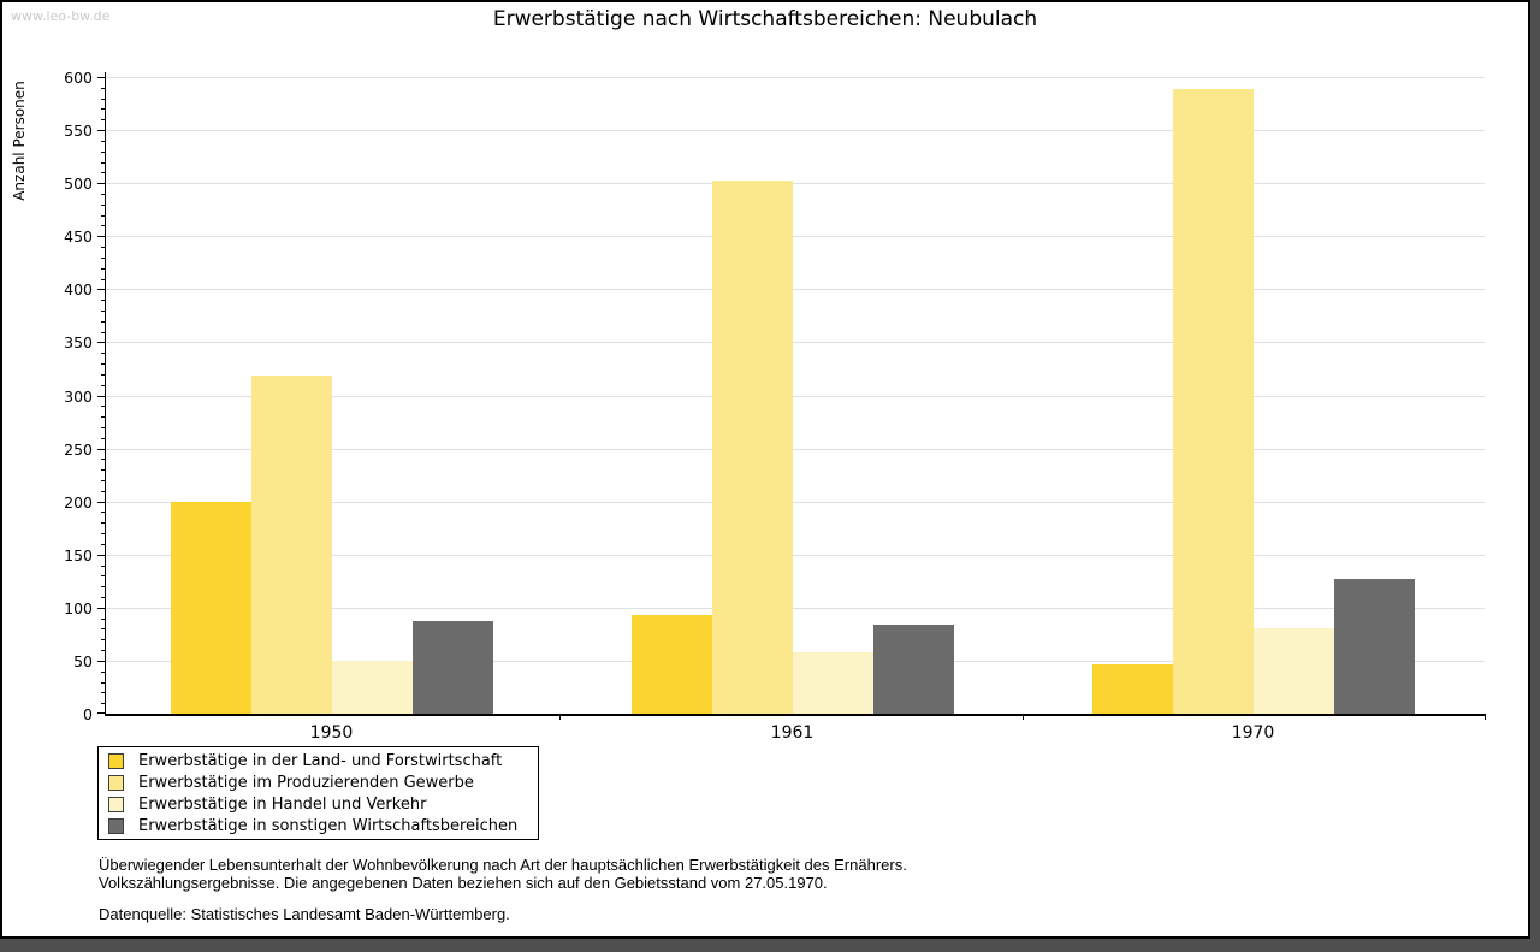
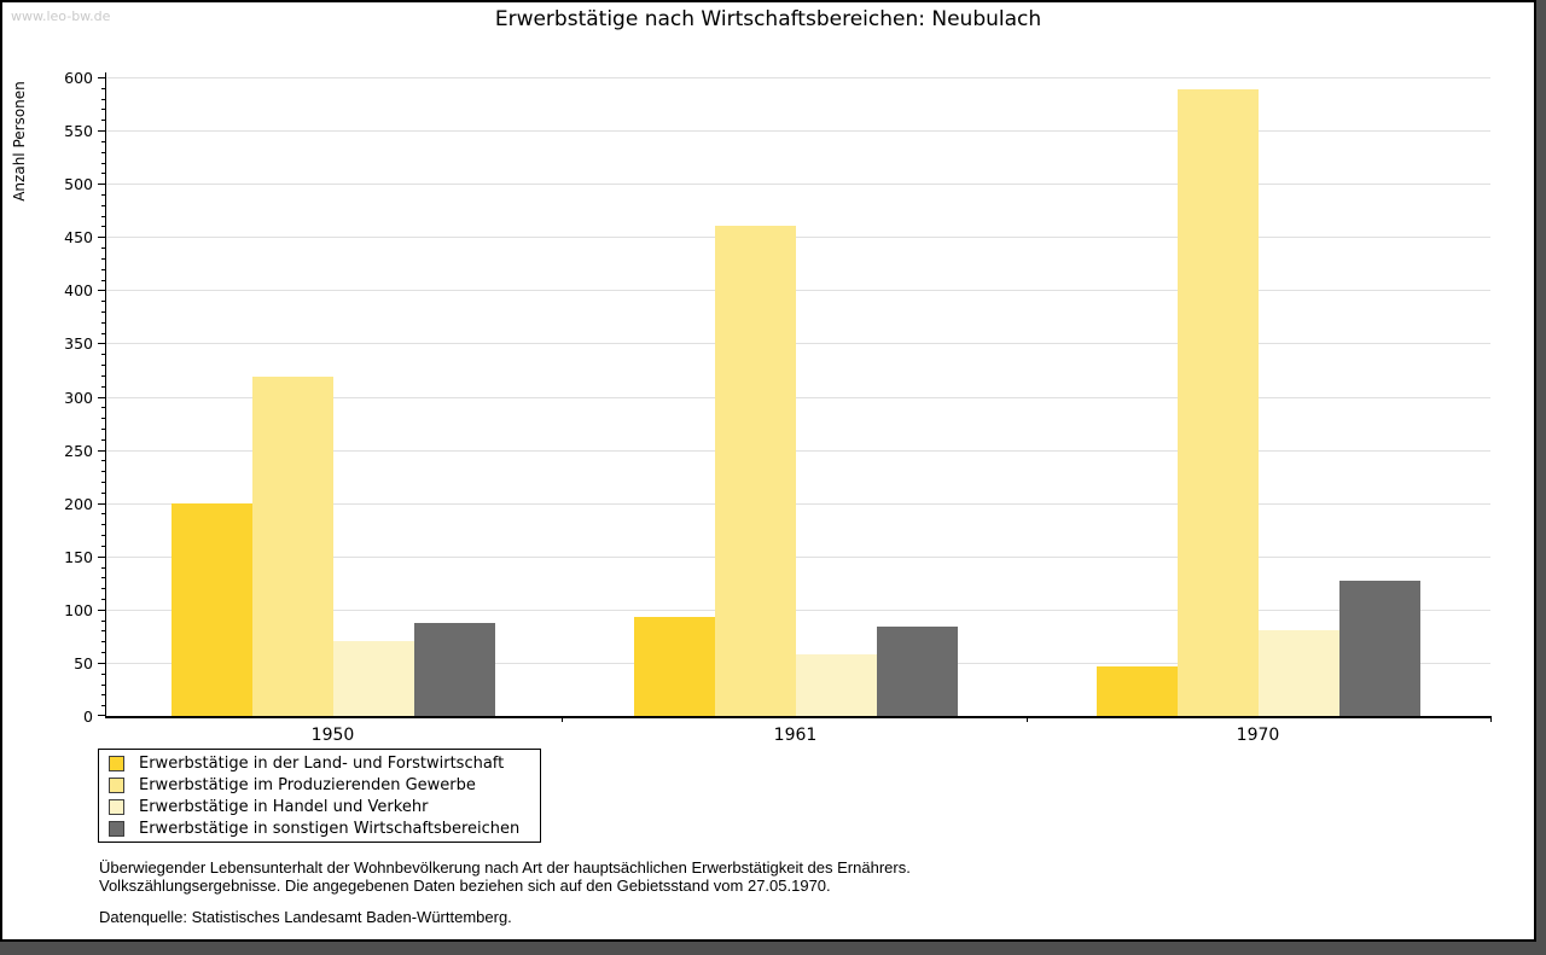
Erwerbstätige in Handel und Verkehr/1950: 50 -> 70
Erwerbstätige im Produzierenden Gewerbe/1961: 500 -> 460
